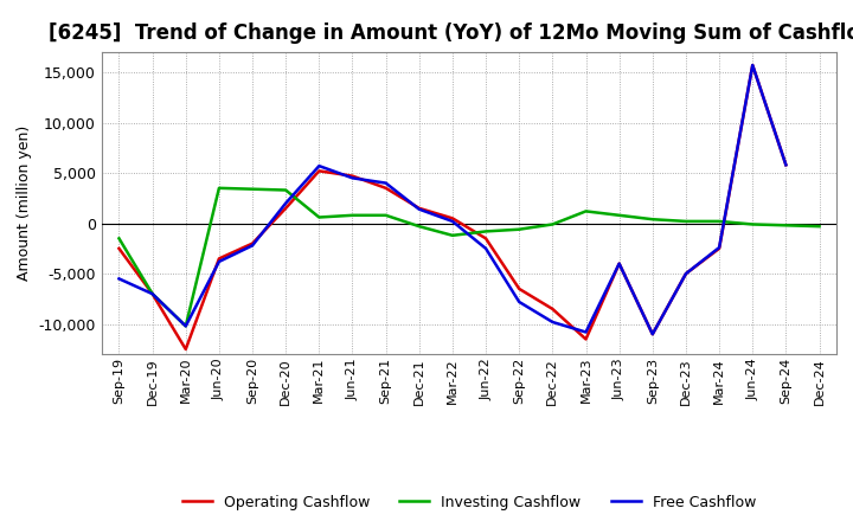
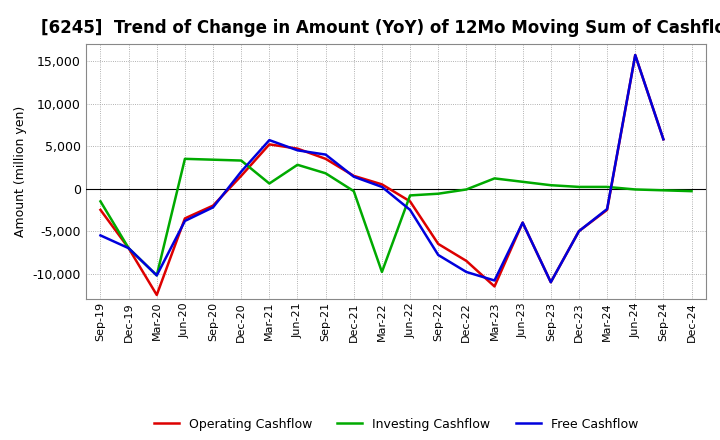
Investing Cashflow/Jun-21: 800 -> 2,800
Investing Cashflow/Sep-21: 800 -> 1,800
Investing Cashflow/Mar-22: -1,200 -> -9,800
